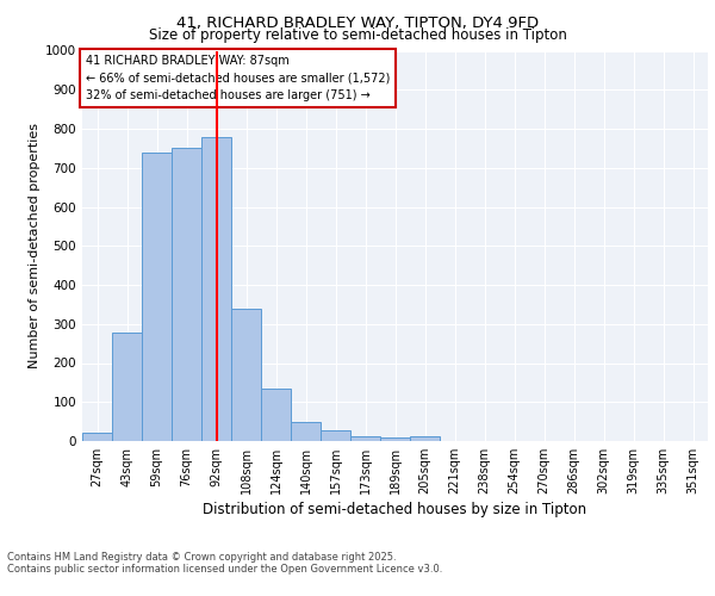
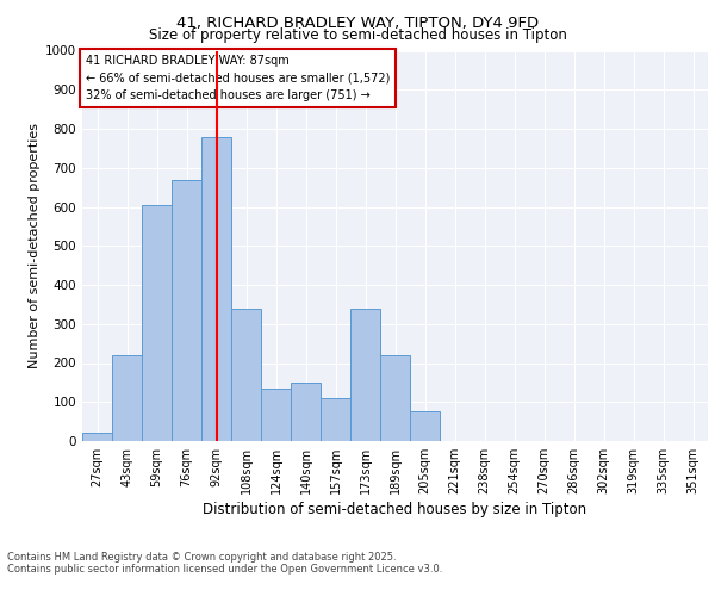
43sqm: 278 -> 220
59sqm: 740 -> 605
76sqm: 750 -> 670
140sqm: 48 -> 150
157sqm: 27 -> 110
173sqm: 13 -> 340
189sqm: 8 -> 220
205sqm: 12 -> 75
